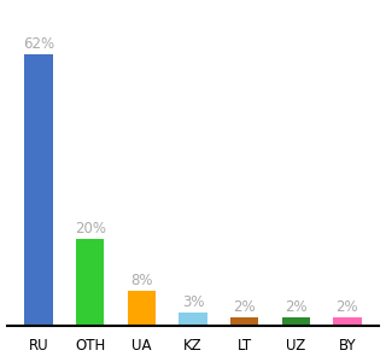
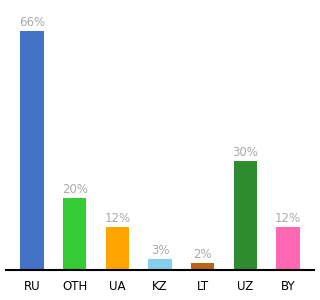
RU: 62% -> 66%
UA: 8% -> 12%
UZ: 2% -> 30%
BY: 2% -> 12%
